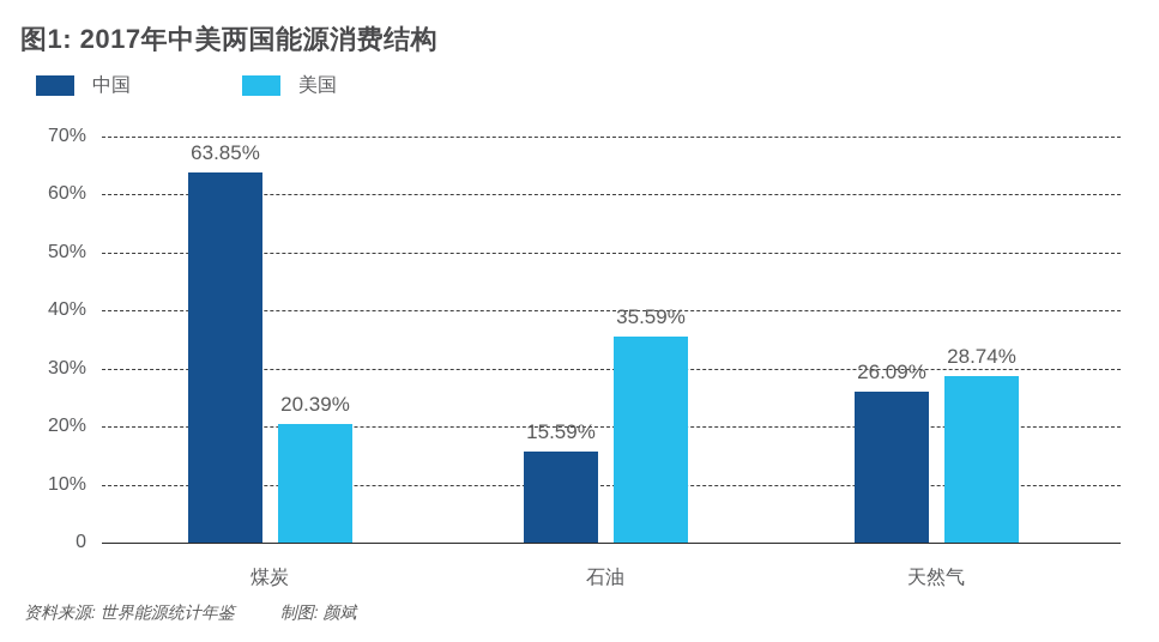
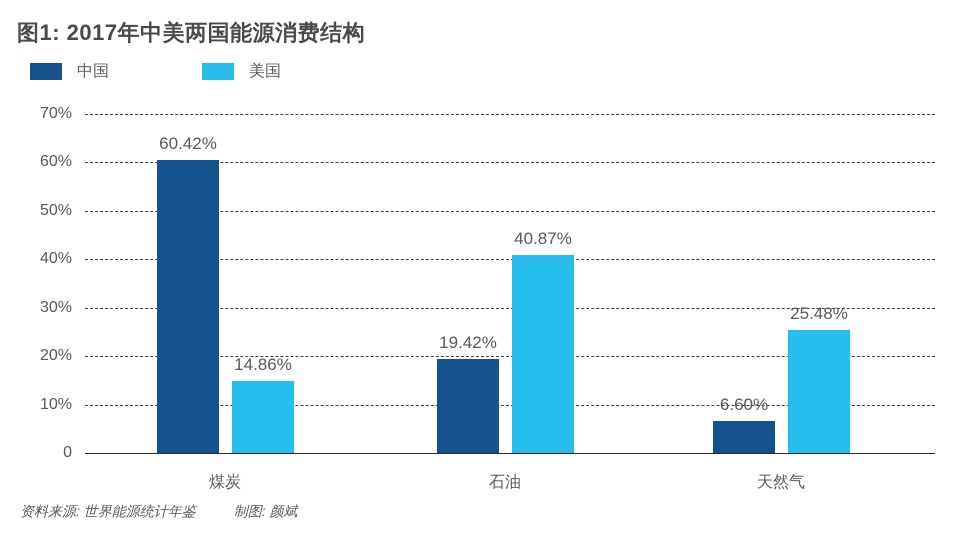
中国/煤炭: 63.85% -> 60.42%
美国/煤炭: 20.39% -> 14.86%
中国/石油: 15.59% -> 19.42%
美国/石油: 35.59% -> 40.87%
中国/天然气: 26.09% -> 6.60%
美国/天然气: 28.74% -> 25.48%
